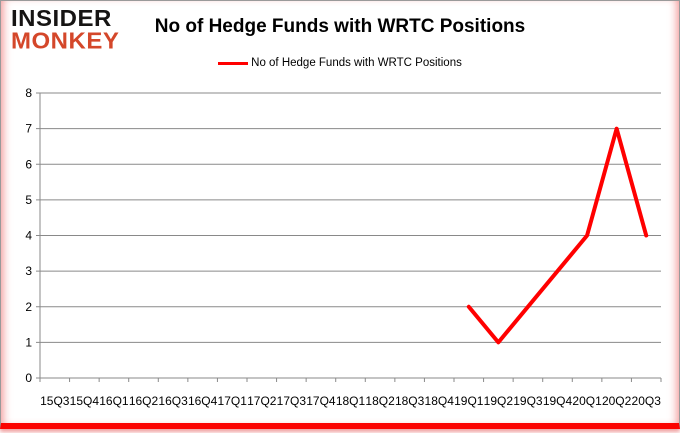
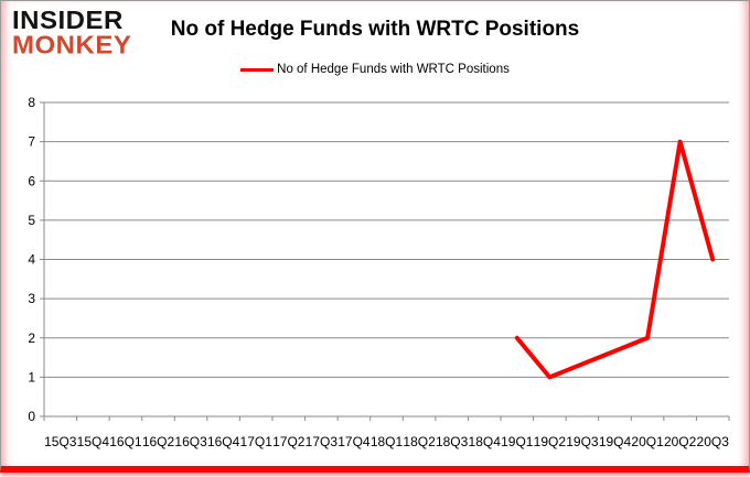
20Q1: 4 -> 2
